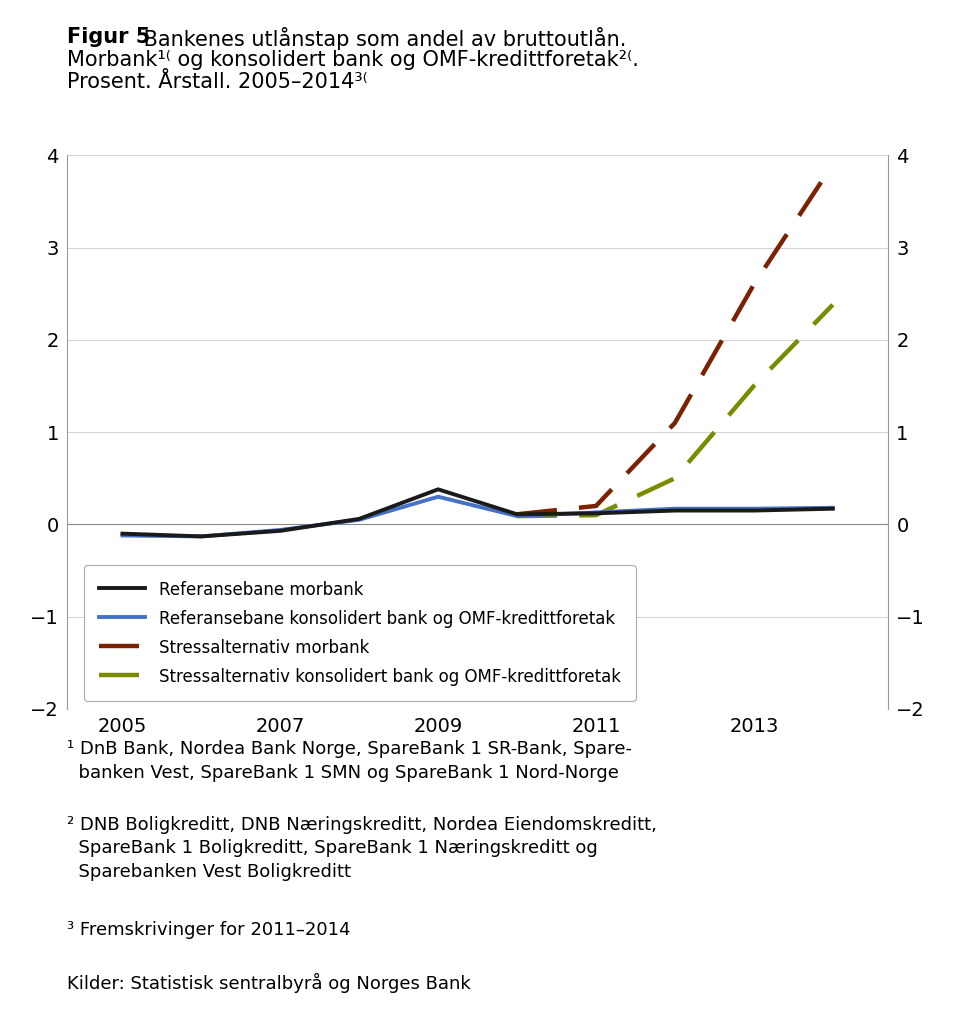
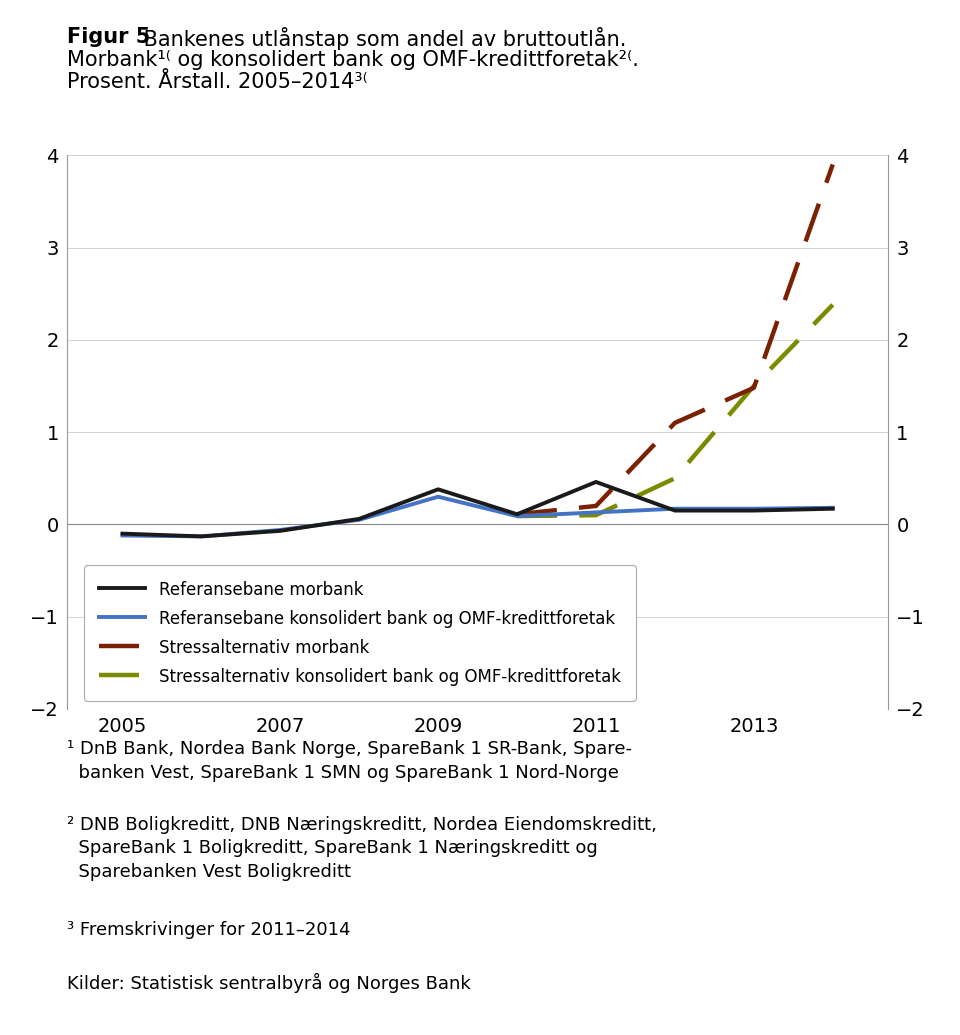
Referansebane morbank/2011: 0.12 -> 0.46
Stressalternativ morbank/2013: 2.60 -> 1.48
